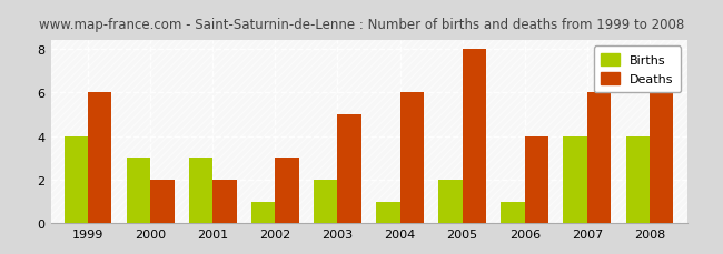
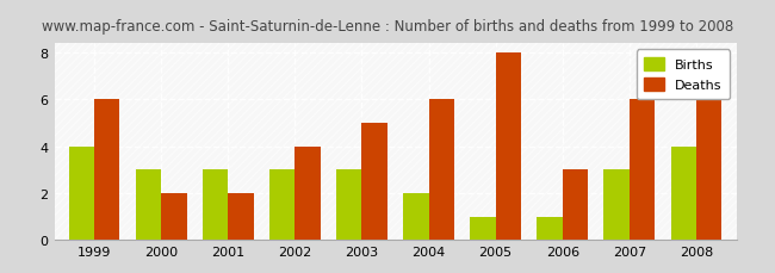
Births/2002: 1 -> 3
Deaths/2002: 3 -> 4
Births/2003: 2 -> 3
Births/2004: 1 -> 2
Births/2005: 2 -> 1
Deaths/2006: 4 -> 3
Births/2007: 4 -> 3
